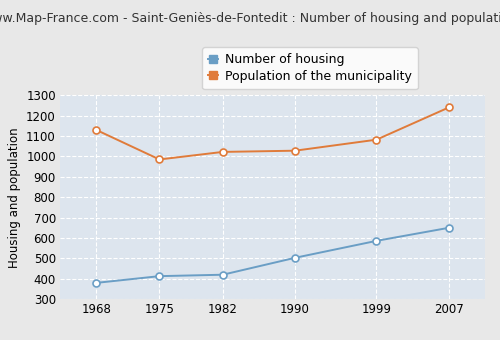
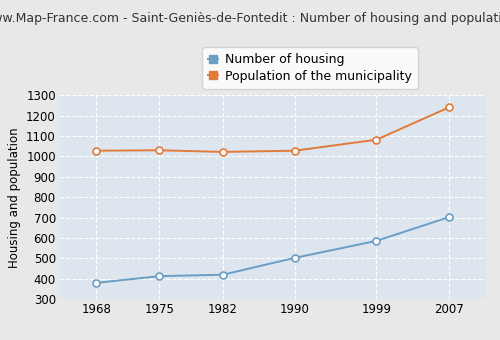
Population of the municipality/1968: 1130 -> 1028
Population of the municipality/1975: 985 -> 1030
Number of housing/2007: 650 -> 702
